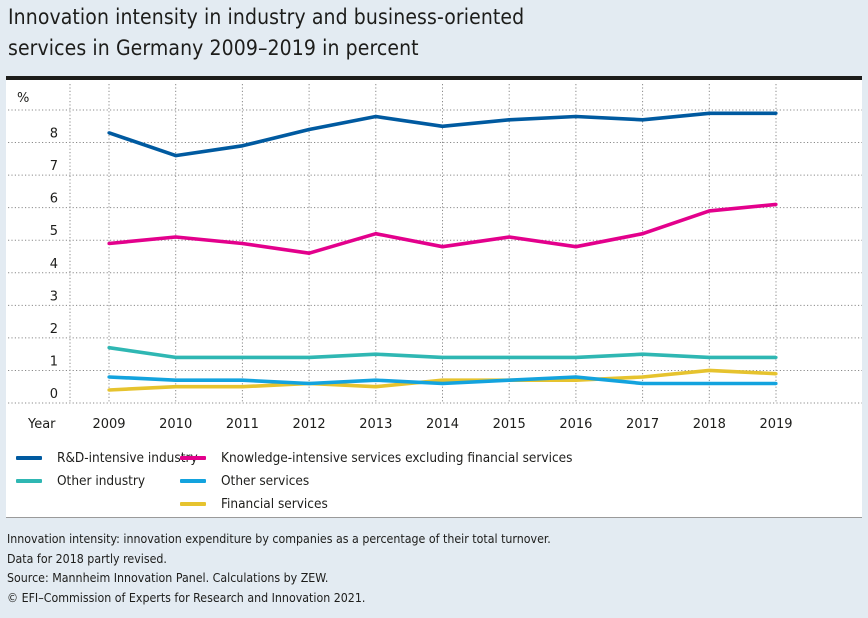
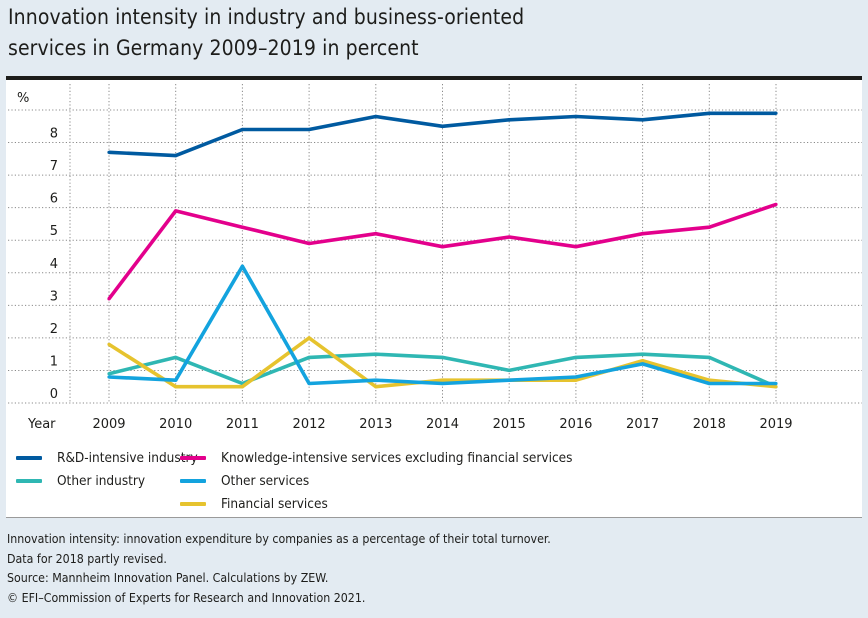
R&D-intensive industry/2009: 8.3 -> 7.7
Knowledge-intensive services excluding financial services/2009: 4.9 -> 3.2
Other industry/2009: 1.7 -> 0.9
Financial services/2009: 0.4 -> 1.8
Knowledge-intensive services excluding financial services/2010: 5.1 -> 5.9
R&D-intensive industry/2011: 7.9 -> 8.4
Knowledge-intensive services excluding financial services/2011: 4.9 -> 5.4
Other industry/2011: 1.4 -> 0.6
Other services/2011: 0.7 -> 4.2
Knowledge-intensive services excluding financial services/2012: 4.6 -> 4.9
Financial services/2012: 0.6 -> 2.0
Other industry/2015: 1.4 -> 1.0
Other services/2017: 0.6 -> 1.2
Financial services/2017: 0.8 -> 1.3
Knowledge-intensive services excluding financial services/2018: 5.9 -> 5.4
Financial services/2018: 1.0 -> 0.7
Other industry/2019: 1.4 -> 0.5
Financial services/2019: 0.9 -> 0.5
